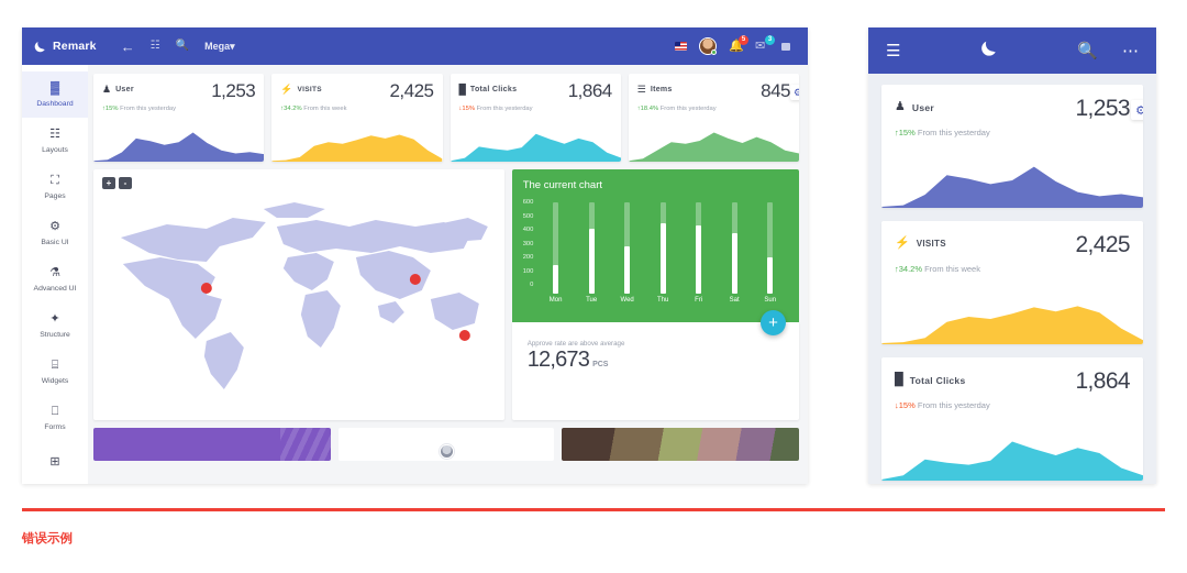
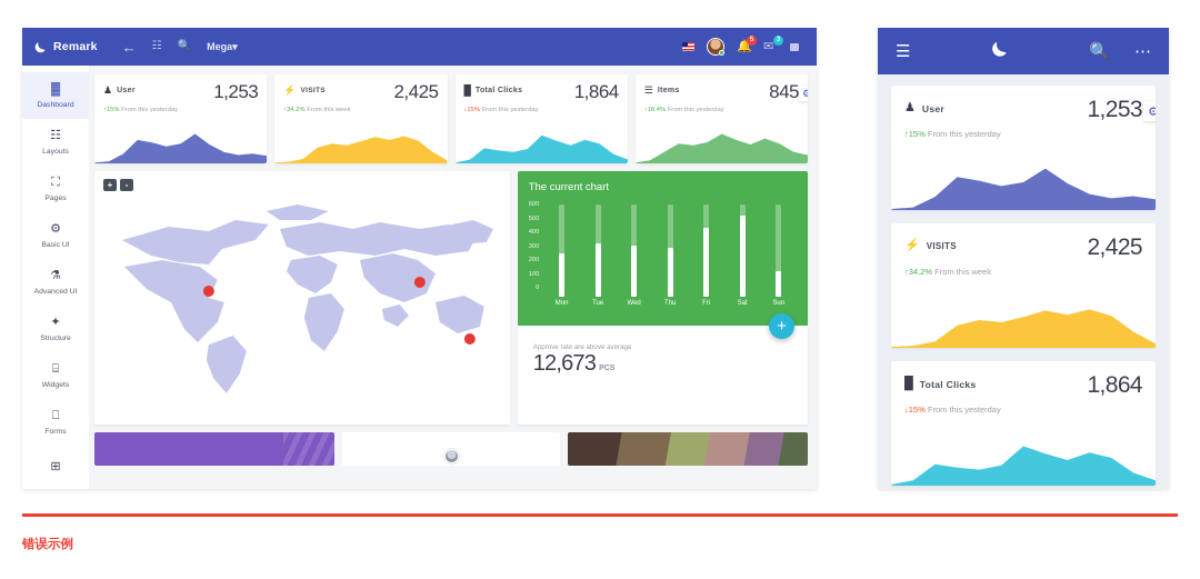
Mon: 190 -> 280
Tue: 420 -> 350
Wed: 310 -> 330
Thu: 460 -> 320
Sat: 400 -> 530
Sun: 240 -> 170
